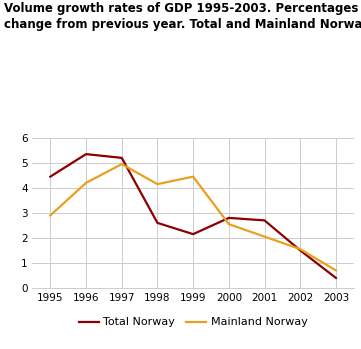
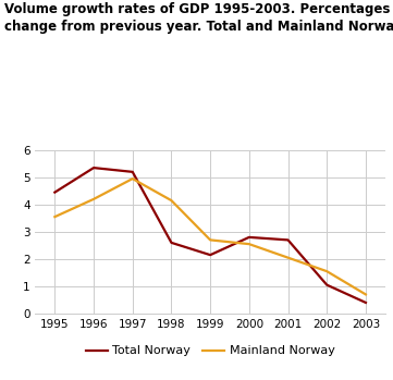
Mainland Norway/1995: 2.90 -> 3.55
Mainland Norway/1999: 4.45 -> 2.70
Total Norway/2002: 1.50 -> 1.05
